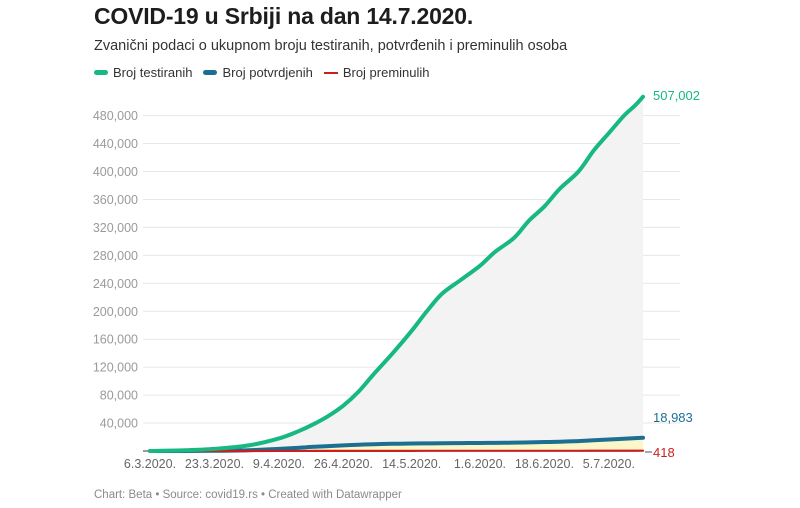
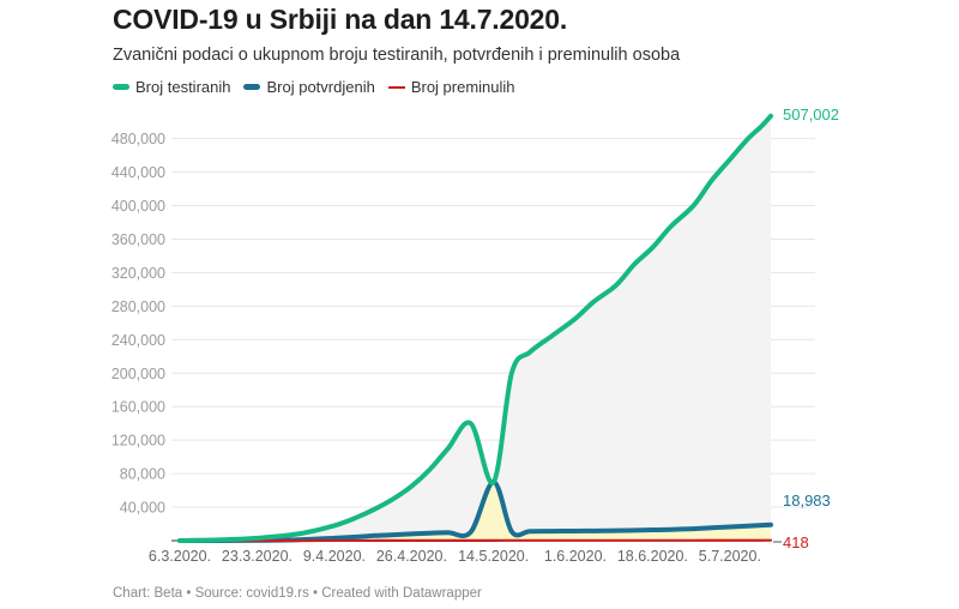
Broj testiranih/14.5.2020.: 170000 -> 70000
Broj potvrdjenih/14.5.2020.: 10000 -> 70000
